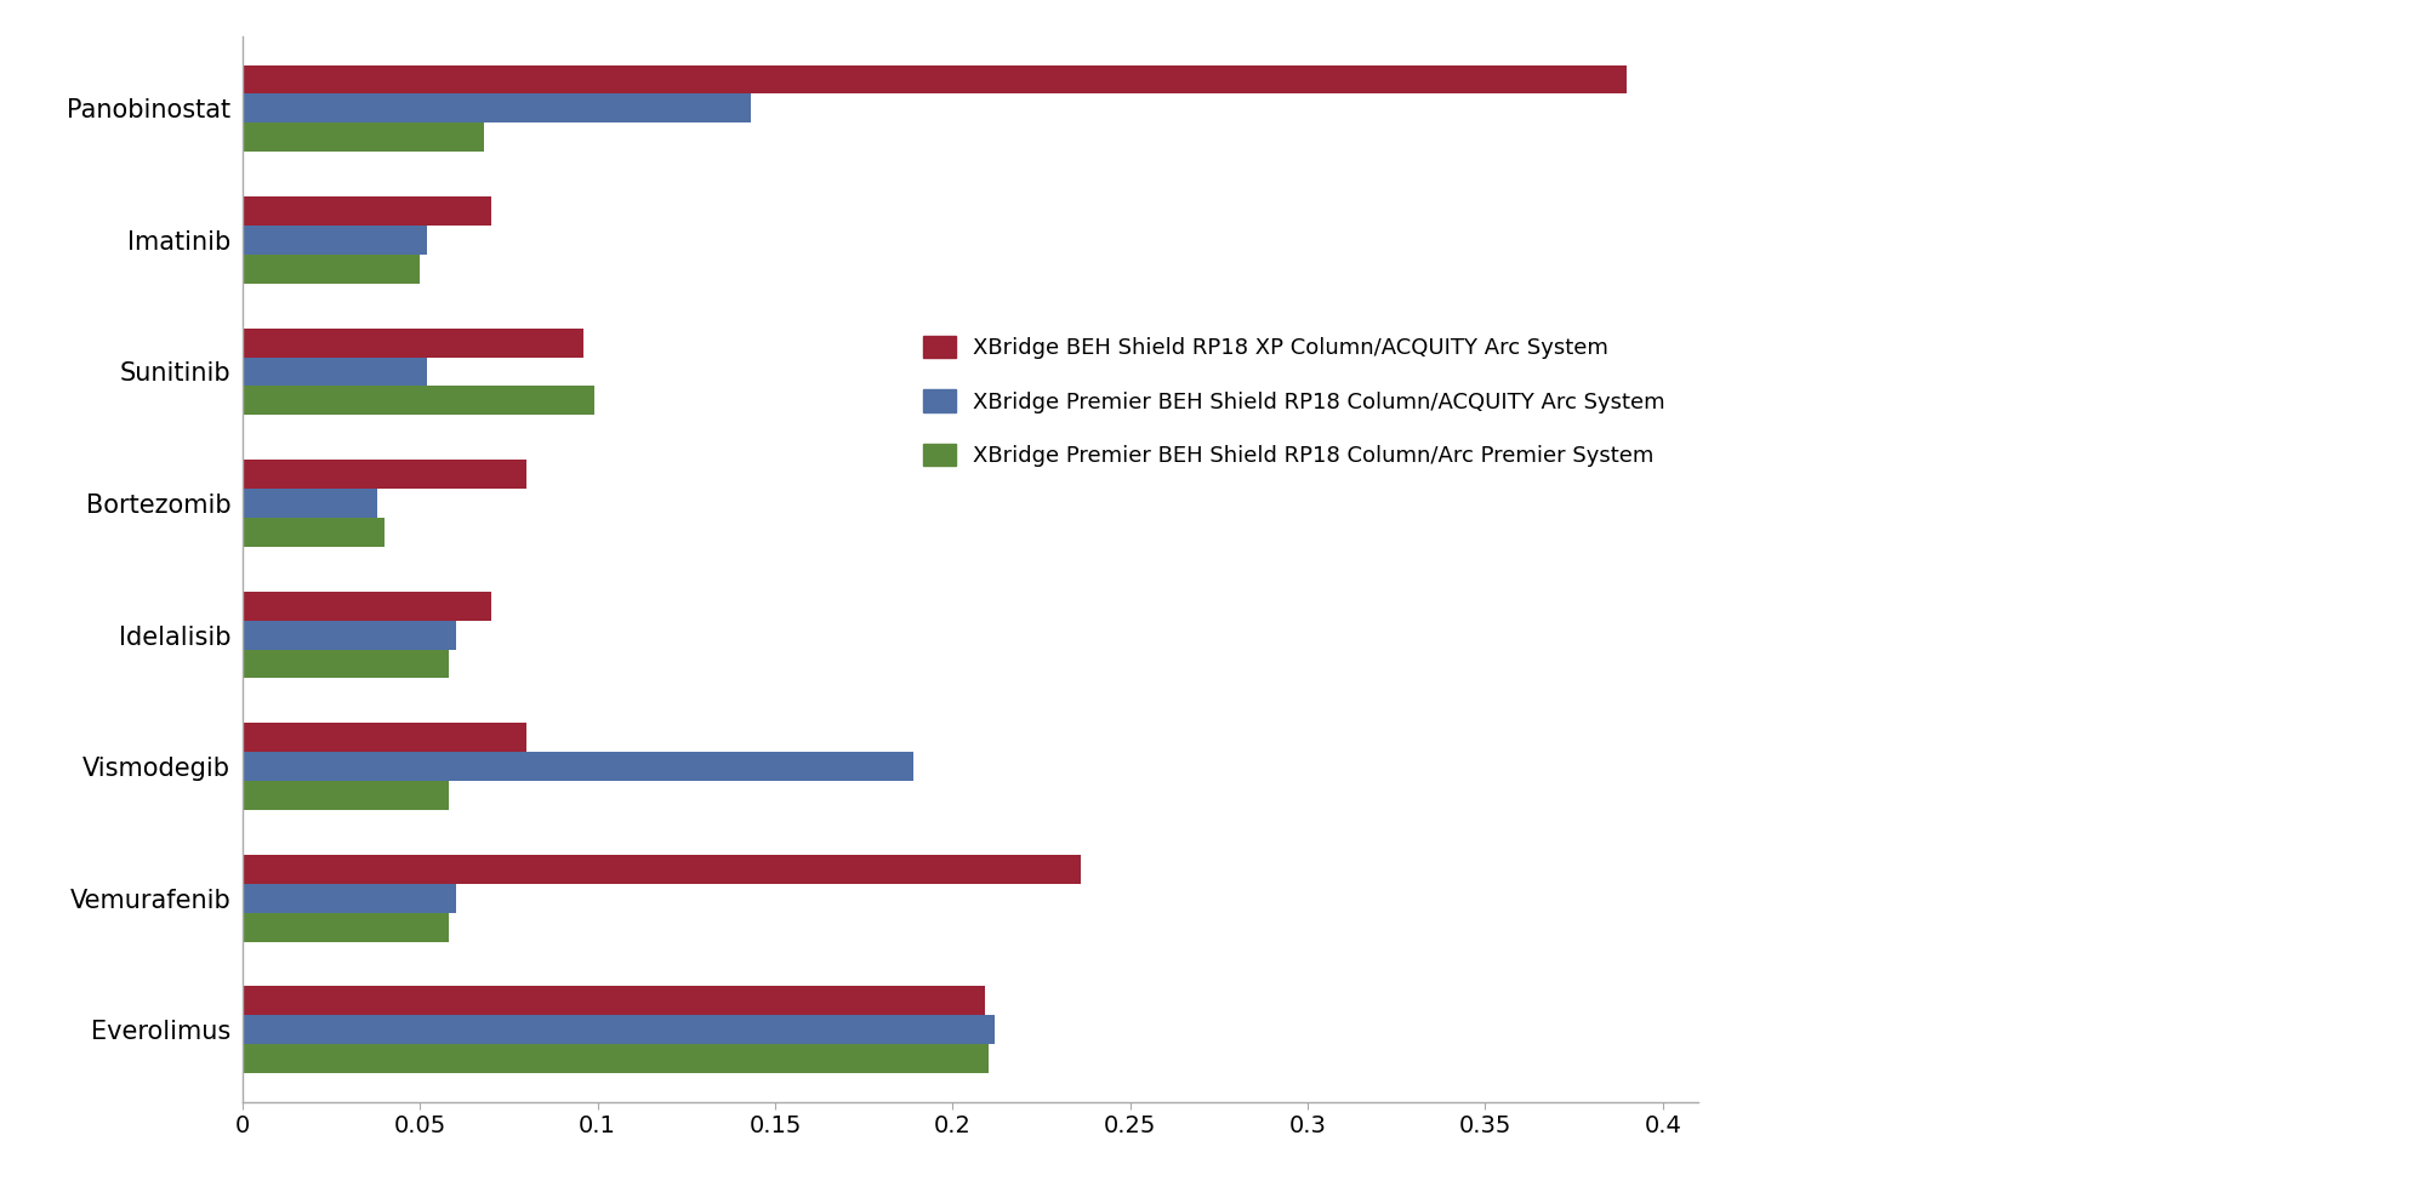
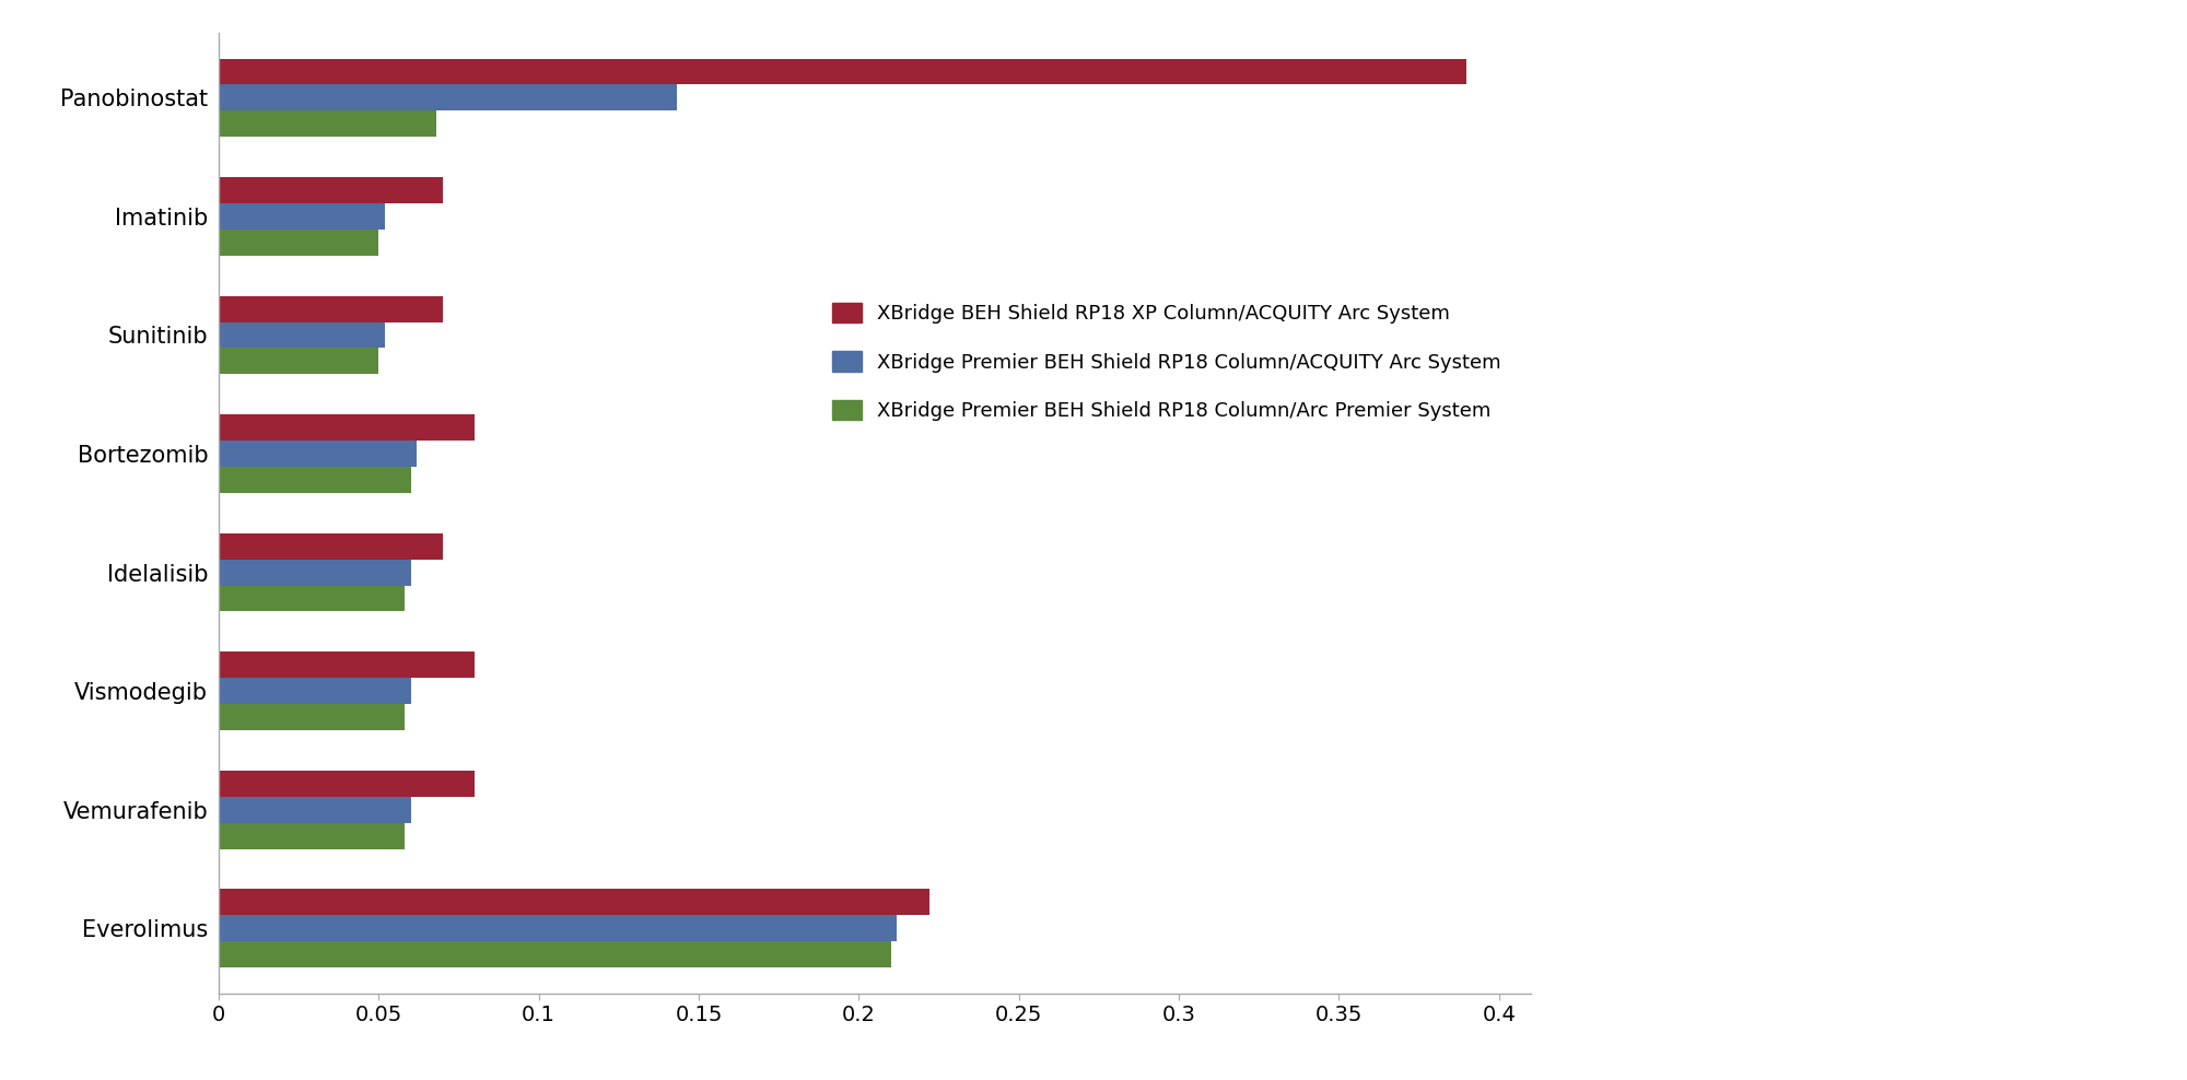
XBridge BEH Shield RP18 XP Column/ACQUITY Arc System/Sunitinib: 0.096 -> 0.070
XBridge Premier BEH Shield RP18 Column/Arc Premier System/Sunitinib: 0.099 -> 0.050
XBridge Premier BEH Shield RP18 Column/ACQUITY Arc System/Bortezomib: 0.038 -> 0.062
XBridge Premier BEH Shield RP18 Column/Arc Premier System/Bortezomib: 0.040 -> 0.060
XBridge Premier BEH Shield RP18 Column/ACQUITY Arc System/Vismodegib: 0.189 -> 0.060
XBridge BEH Shield RP18 XP Column/ACQUITY Arc System/Vemurafenib: 0.236 -> 0.080
XBridge BEH Shield RP18 XP Column/ACQUITY Arc System/Everolimus: 0.209 -> 0.222
